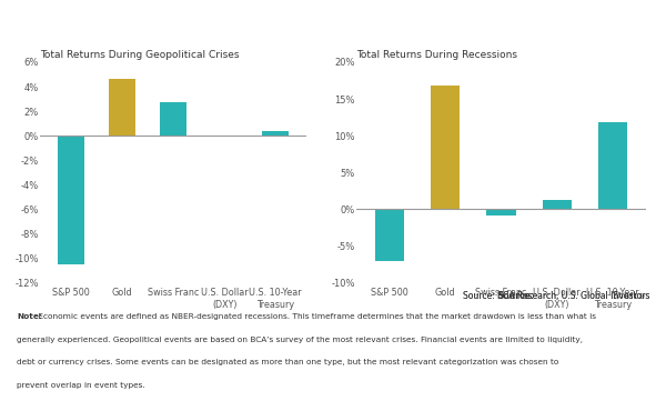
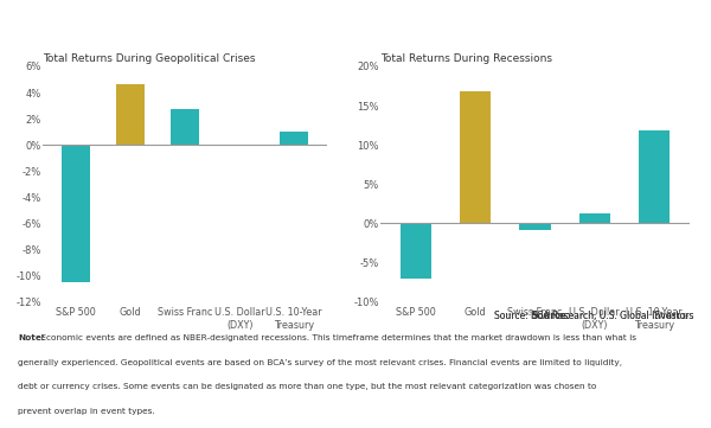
Total Returns During Geopolitical Crises/U.S. 10-Year Treasury: 0.4% -> 1.0%
